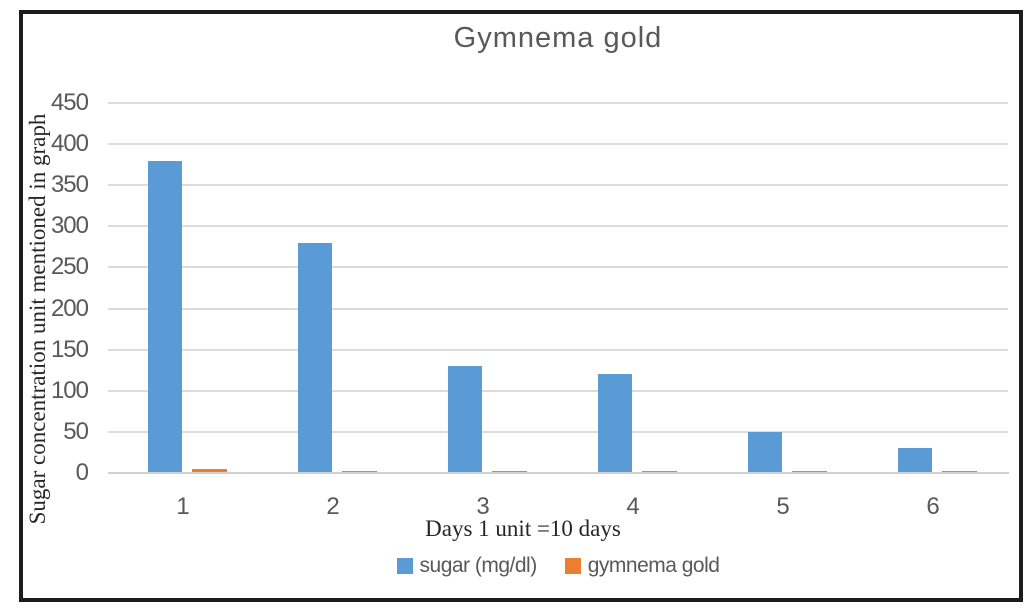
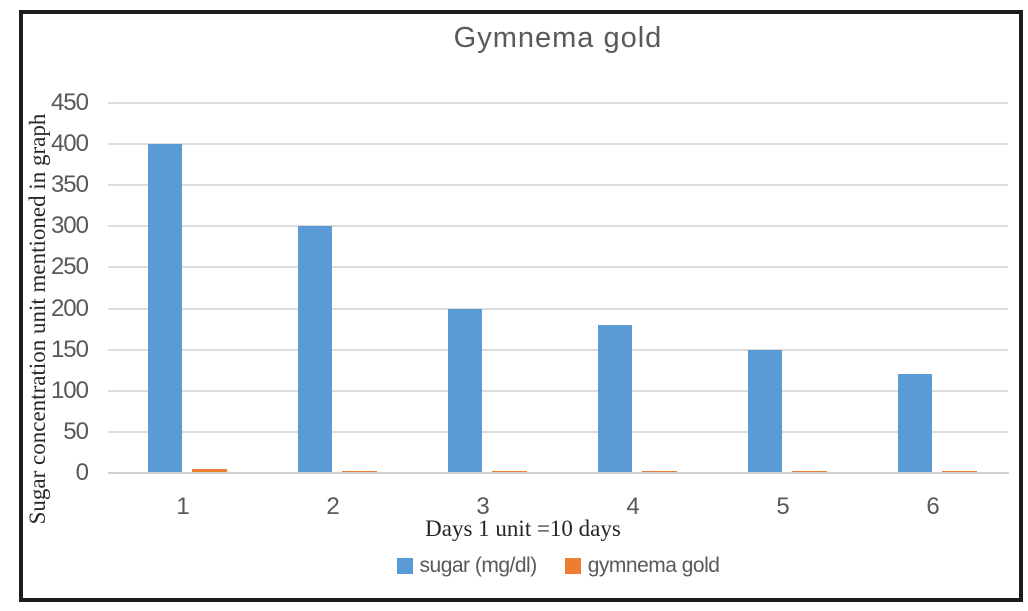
sugar (mg/dl)/1: 380 -> 400
sugar (mg/dl)/2: 280 -> 300
sugar (mg/dl)/3: 130 -> 200
sugar (mg/dl)/4: 120 -> 180
sugar (mg/dl)/5: 50 -> 150
sugar (mg/dl)/6: 30 -> 120
